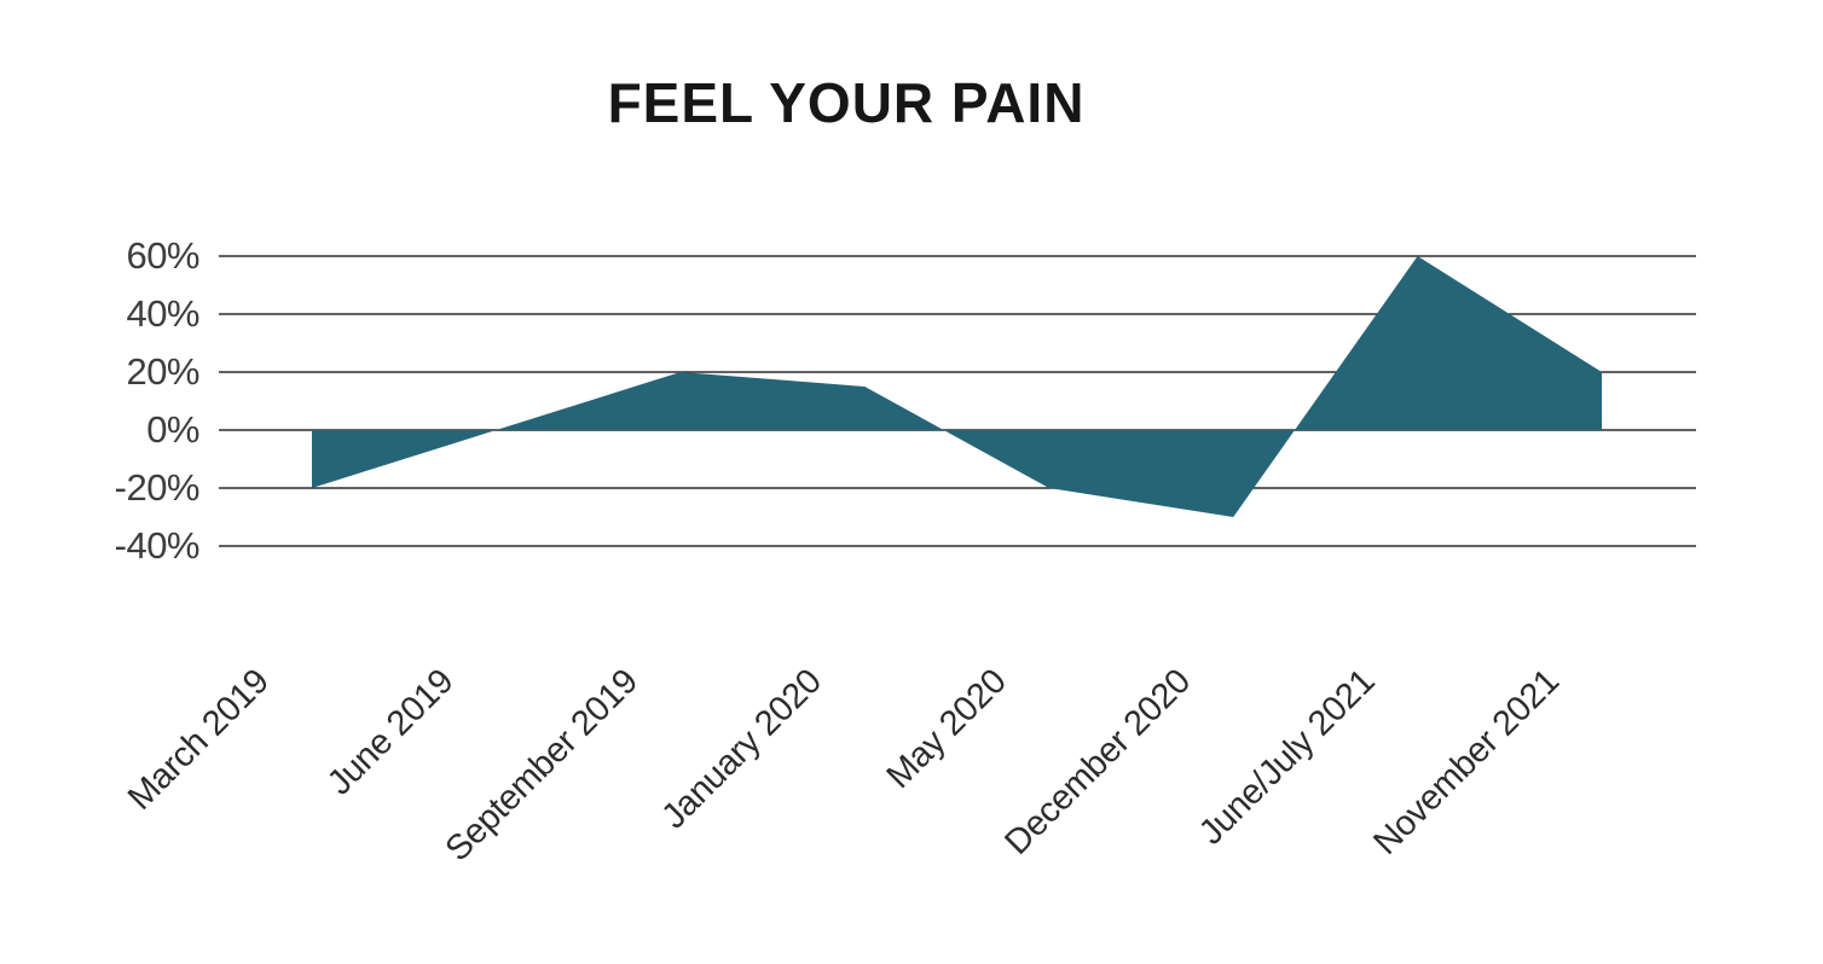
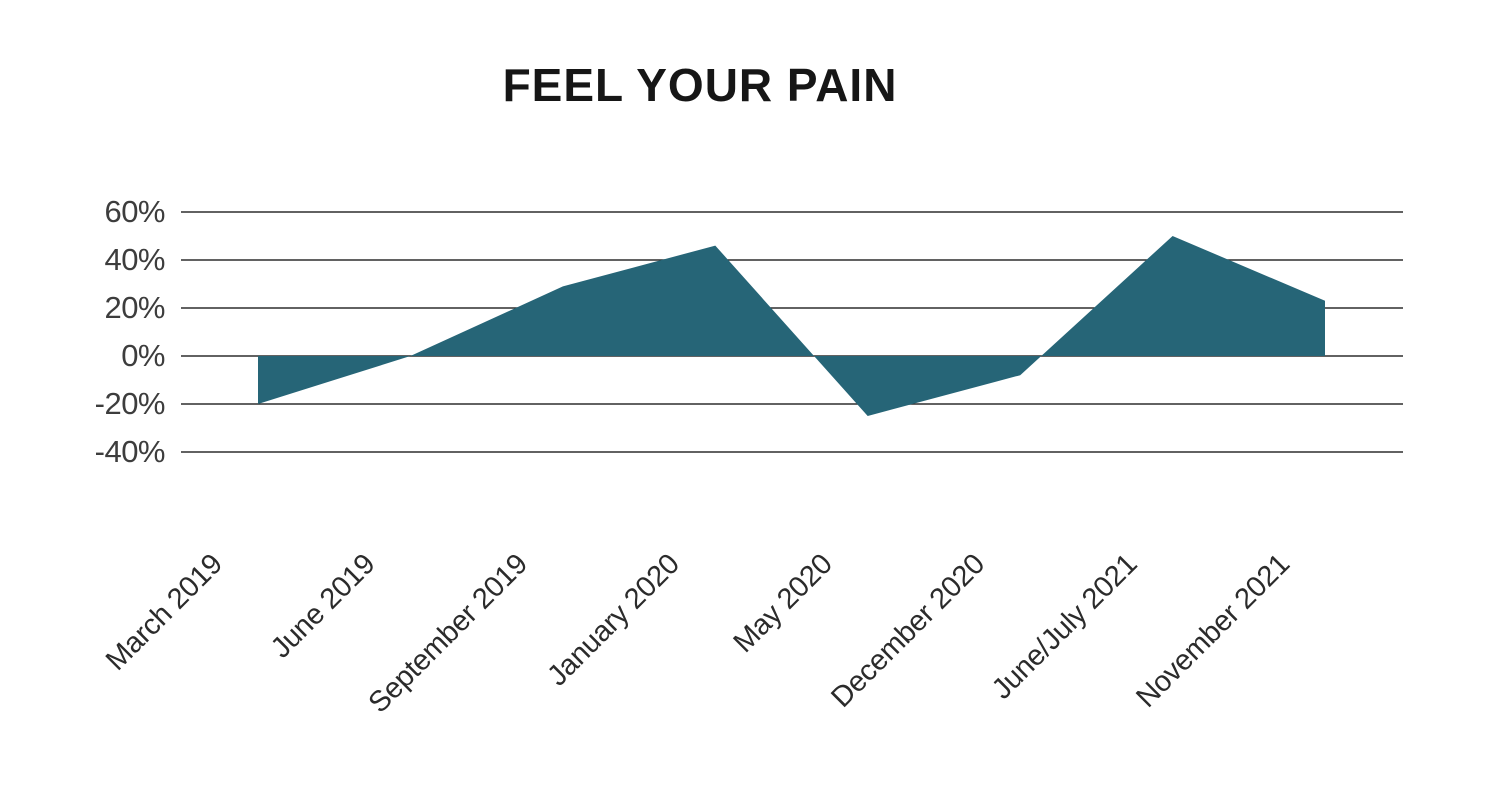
September 2019: 20% -> 29%
January 2020: 15% -> 46%
May 2020: -20% -> -25%
December 2020: -30% -> -8%
June/July 2021: 60% -> 50%
November 2021: 20% -> 23%
